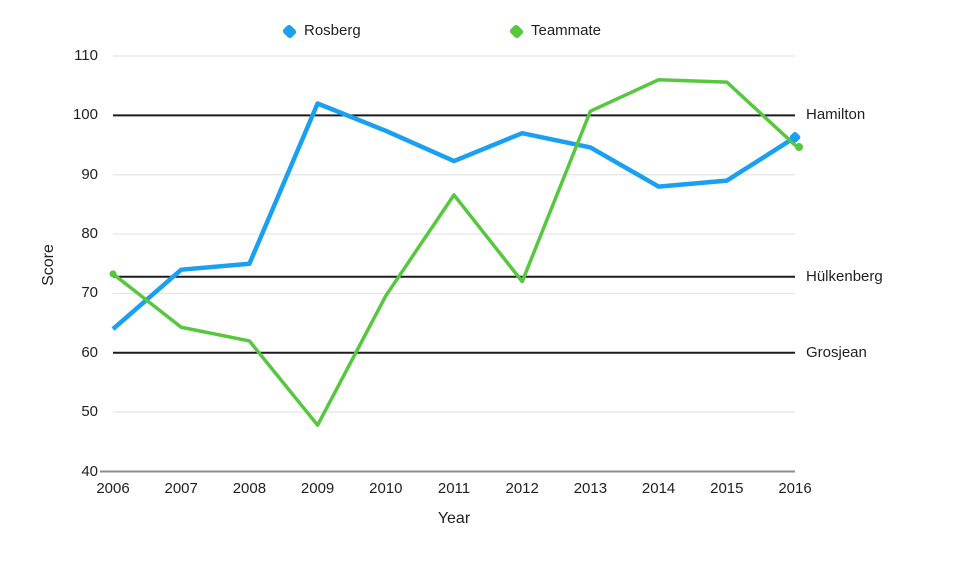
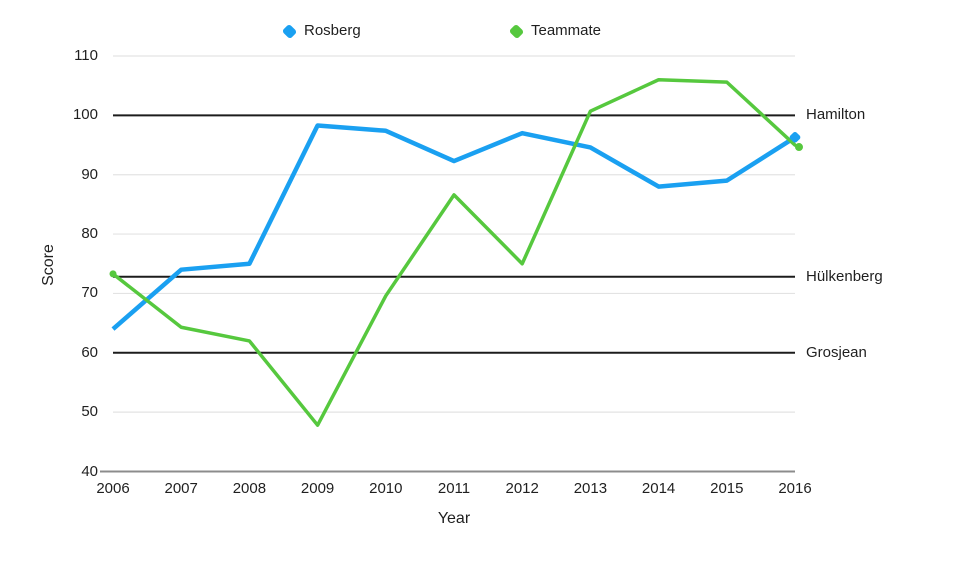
Rosberg/2009: 102 -> 98
Teammate/2012: 72 -> 75
